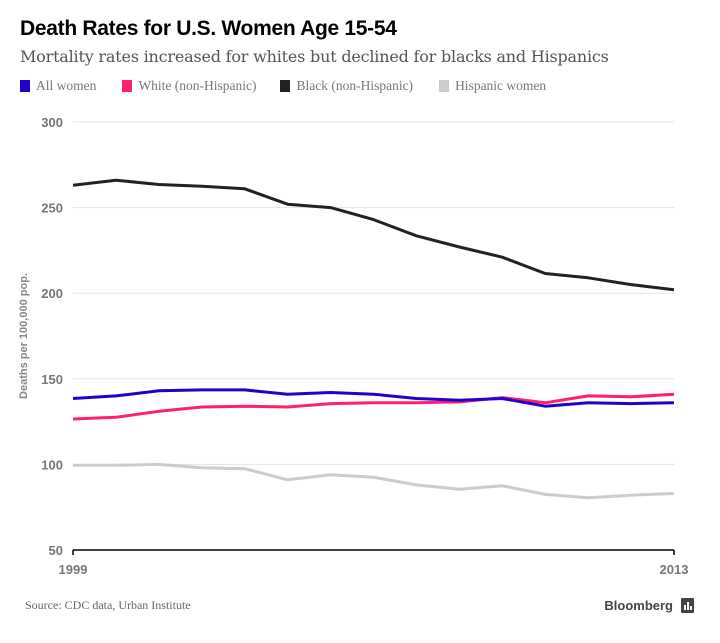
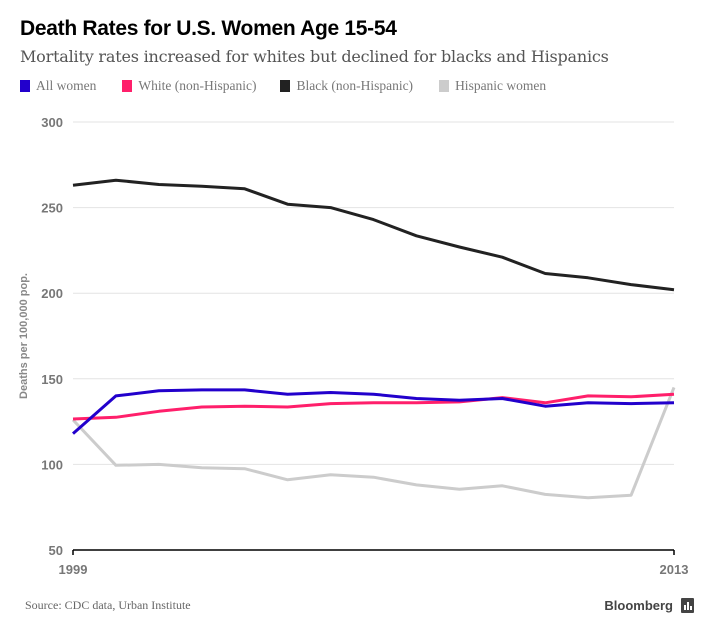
All women/1999: 138 -> 118
Hispanic women/1999: 100 -> 126
Hispanic women/2013: 83 -> 145
